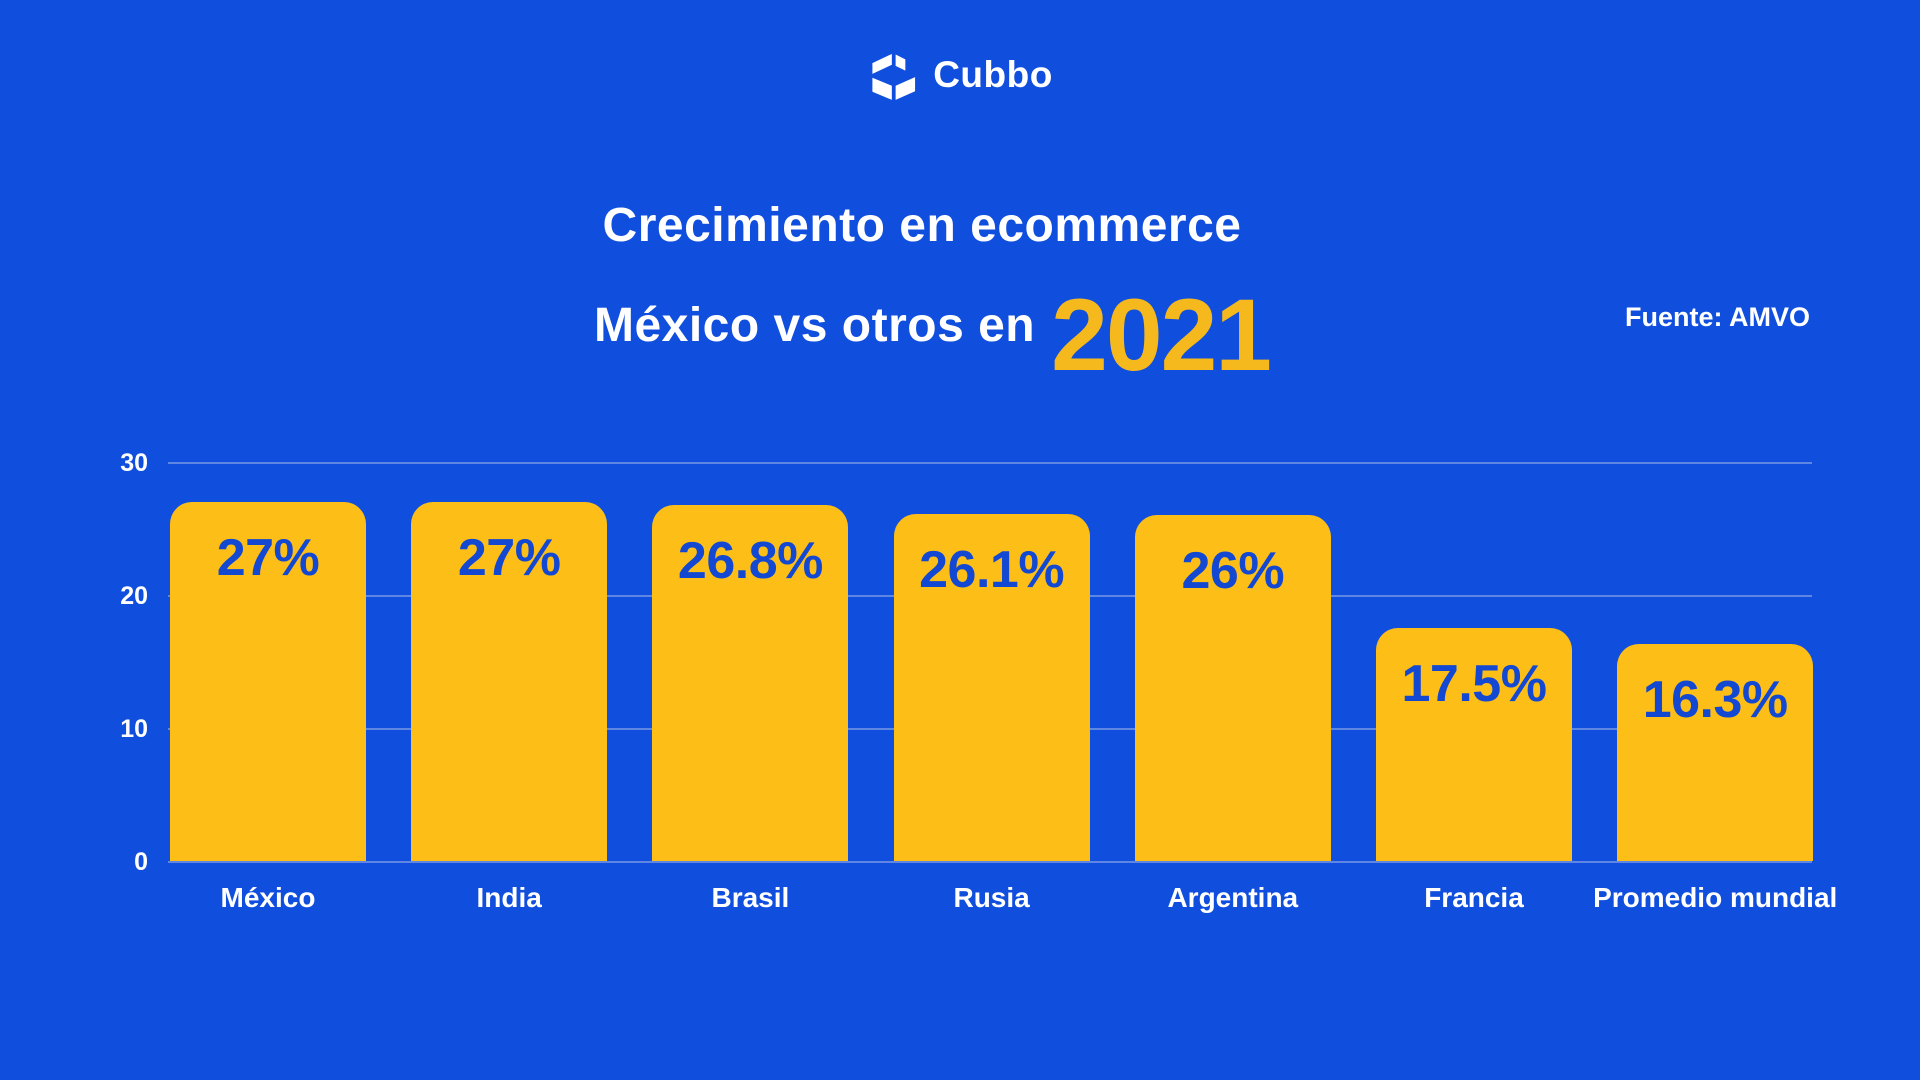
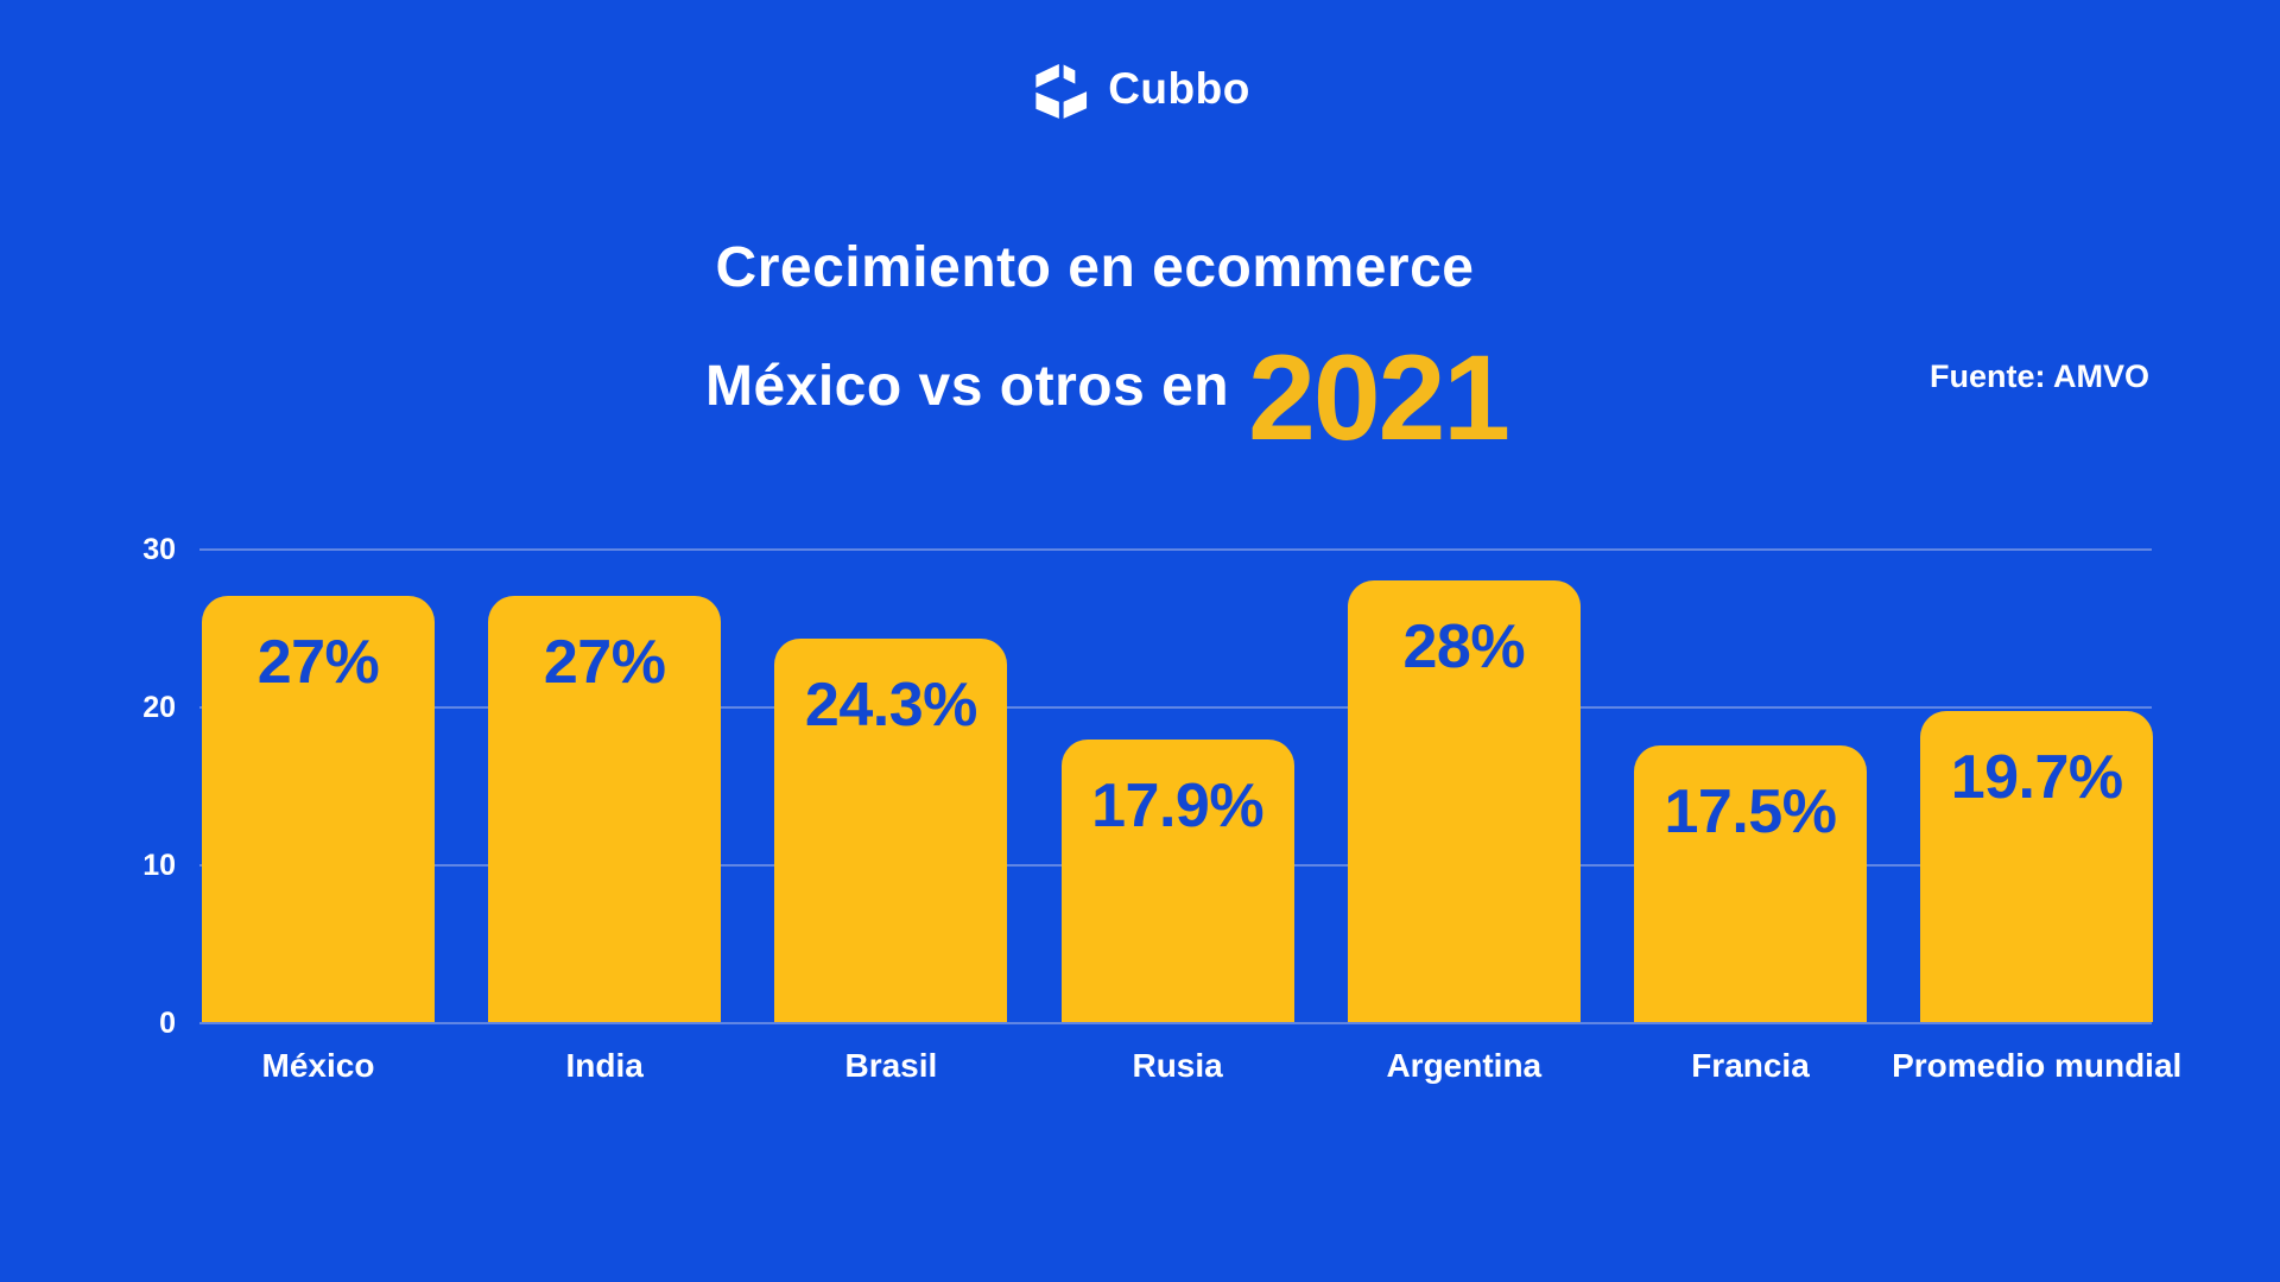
Brasil: 26.8% -> 24.3%
Rusia: 26.1% -> 17.9%
Argentina: 26% -> 28%
Promedio mundial: 16.3% -> 19.7%
